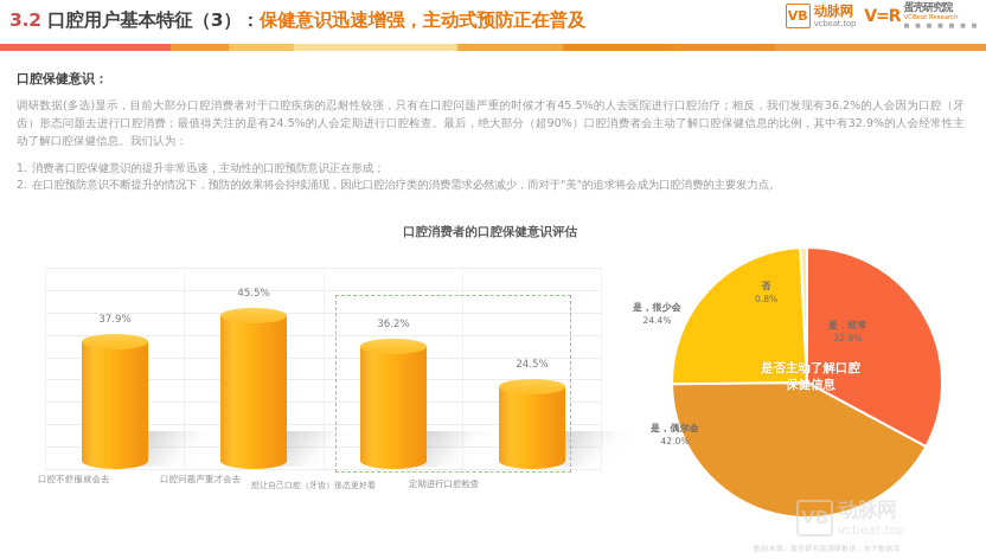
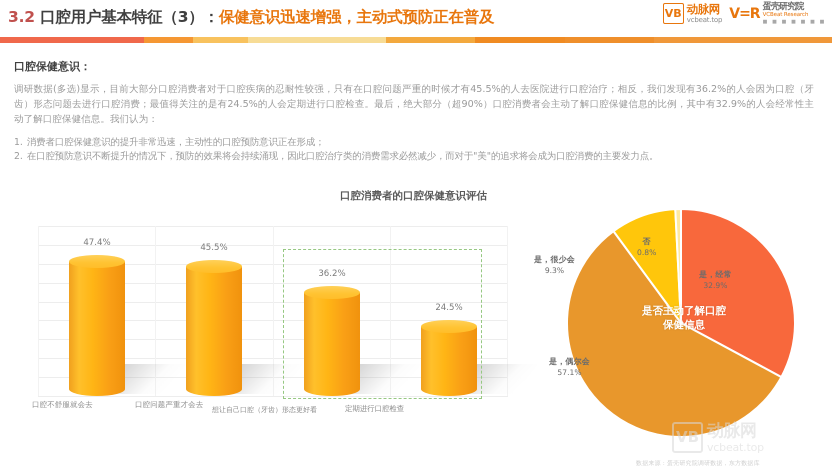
口腔消费者的口腔保健意识评估/口腔不舒服就会去: 37.9% -> 47.4%
是否主动了解口腔保健信息/是，偶尔会: 42.0% -> 57.1%
是否主动了解口腔保健信息/是，很少会: 24.4% -> 9.3%
